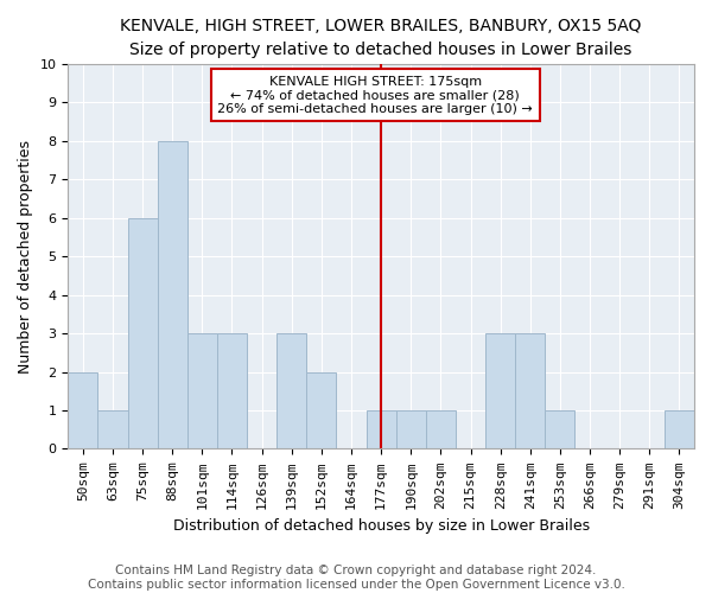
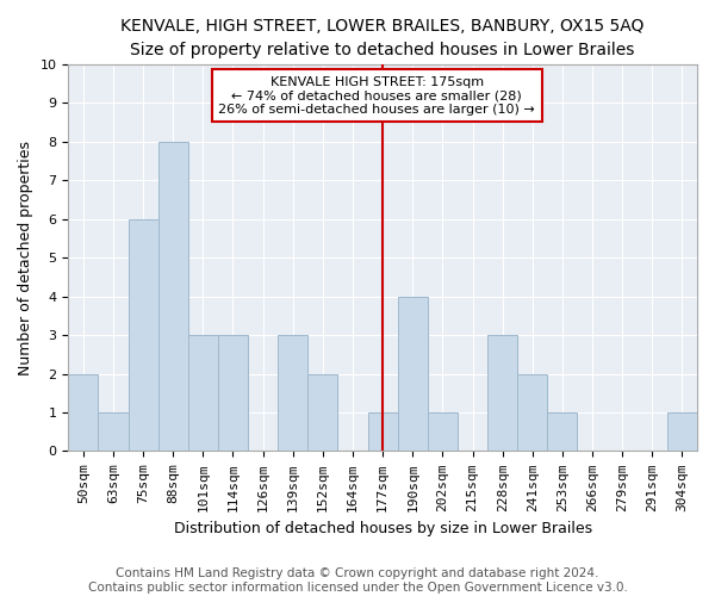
190sqm: 1 -> 4
241sqm: 3 -> 2
